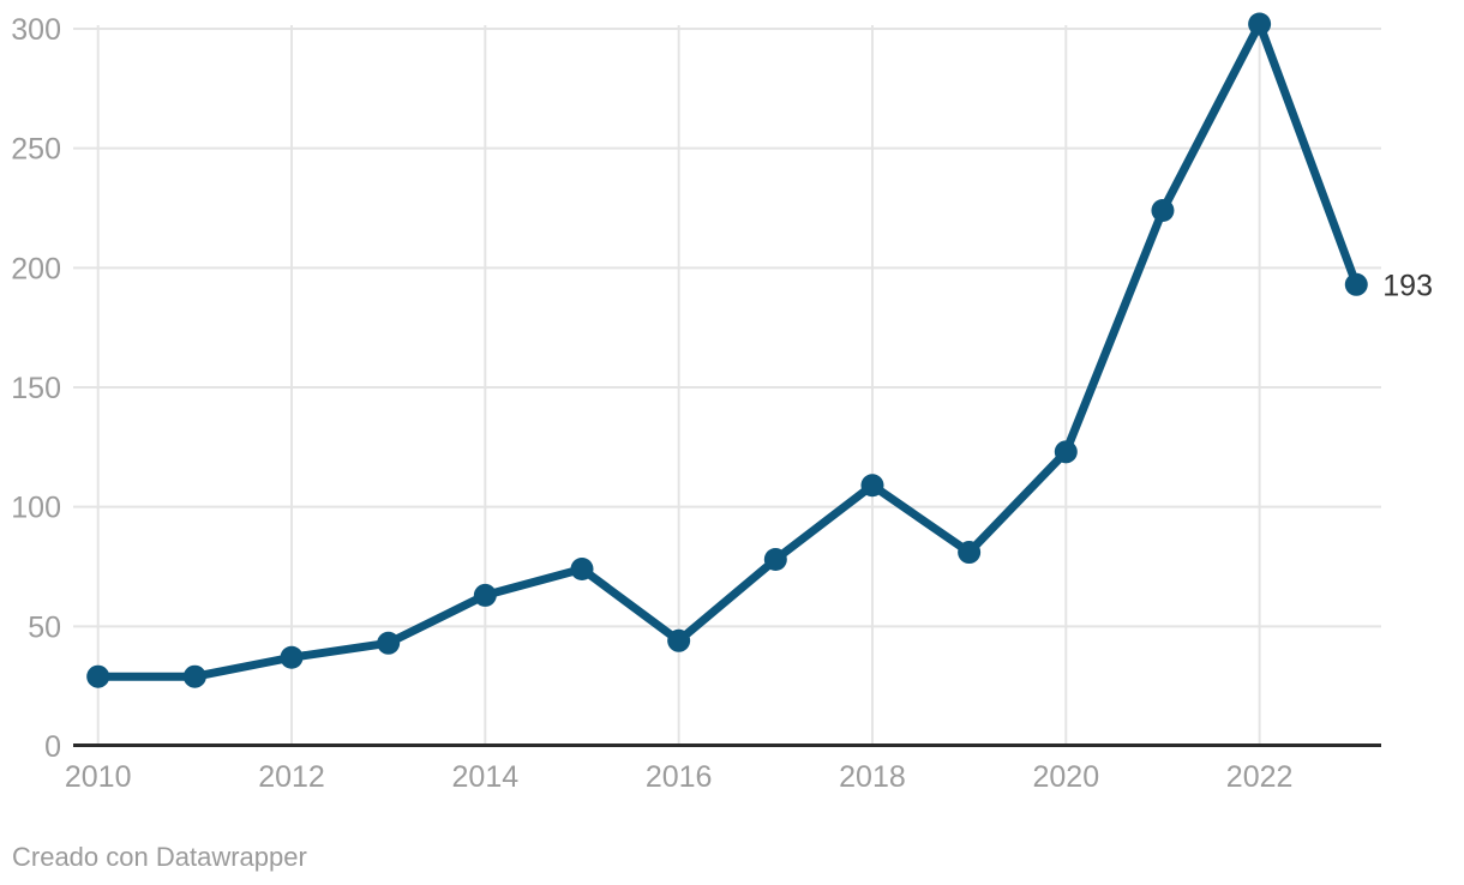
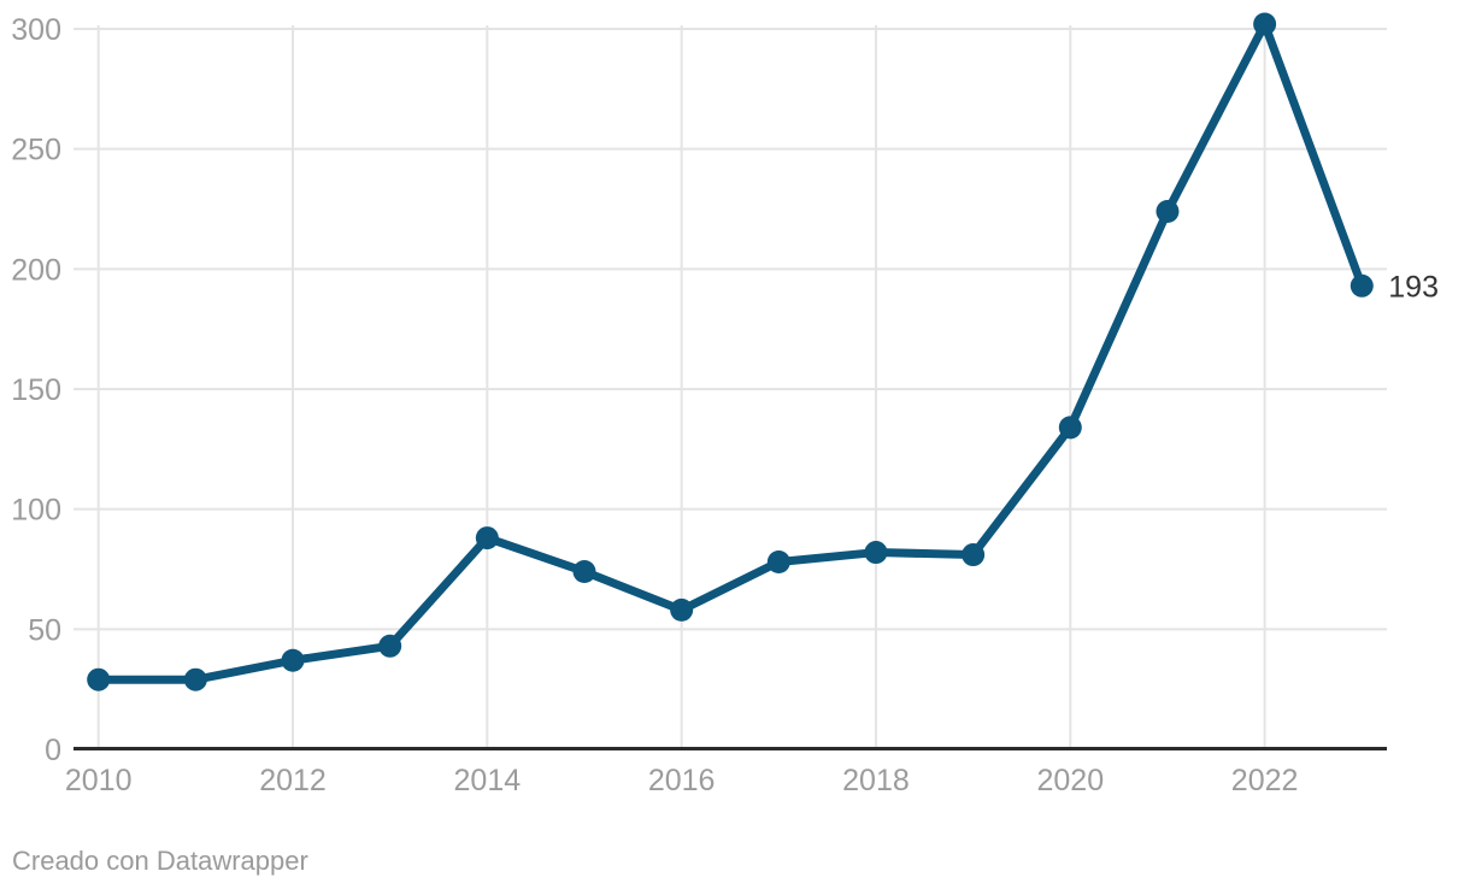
2014: 63 -> 88
2016: 44 -> 58
2018: 109 -> 82
2020: 123 -> 134
